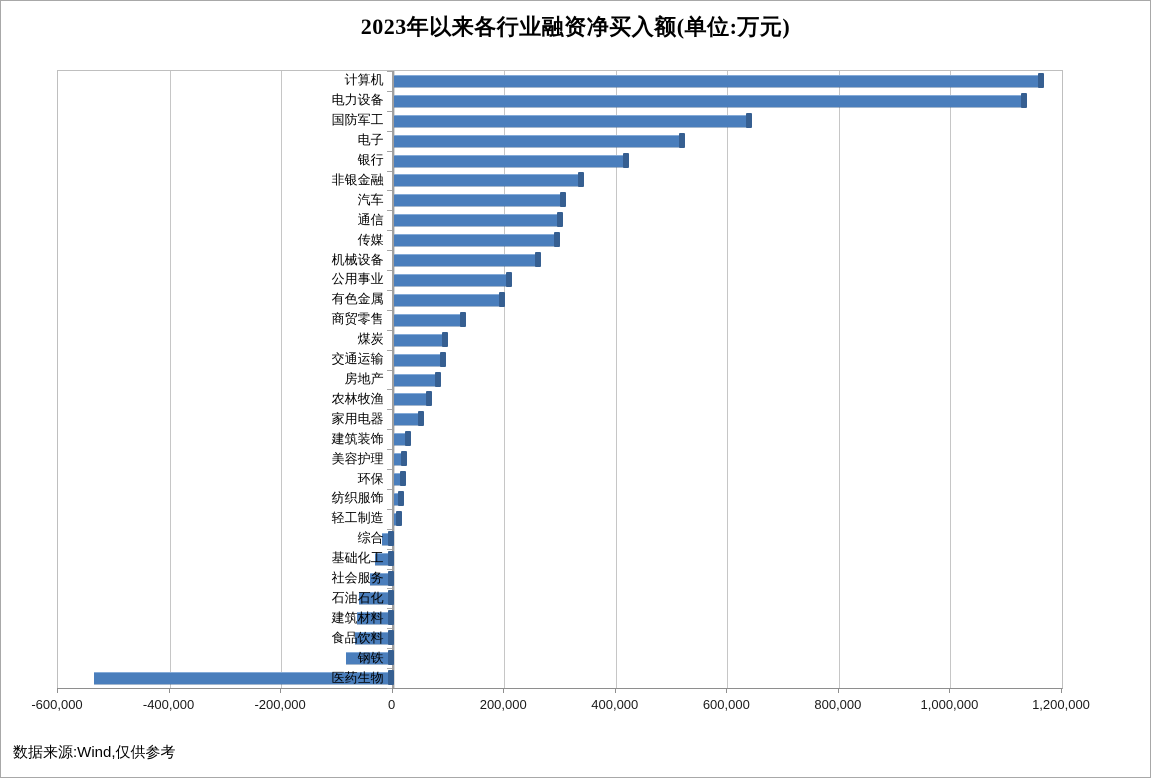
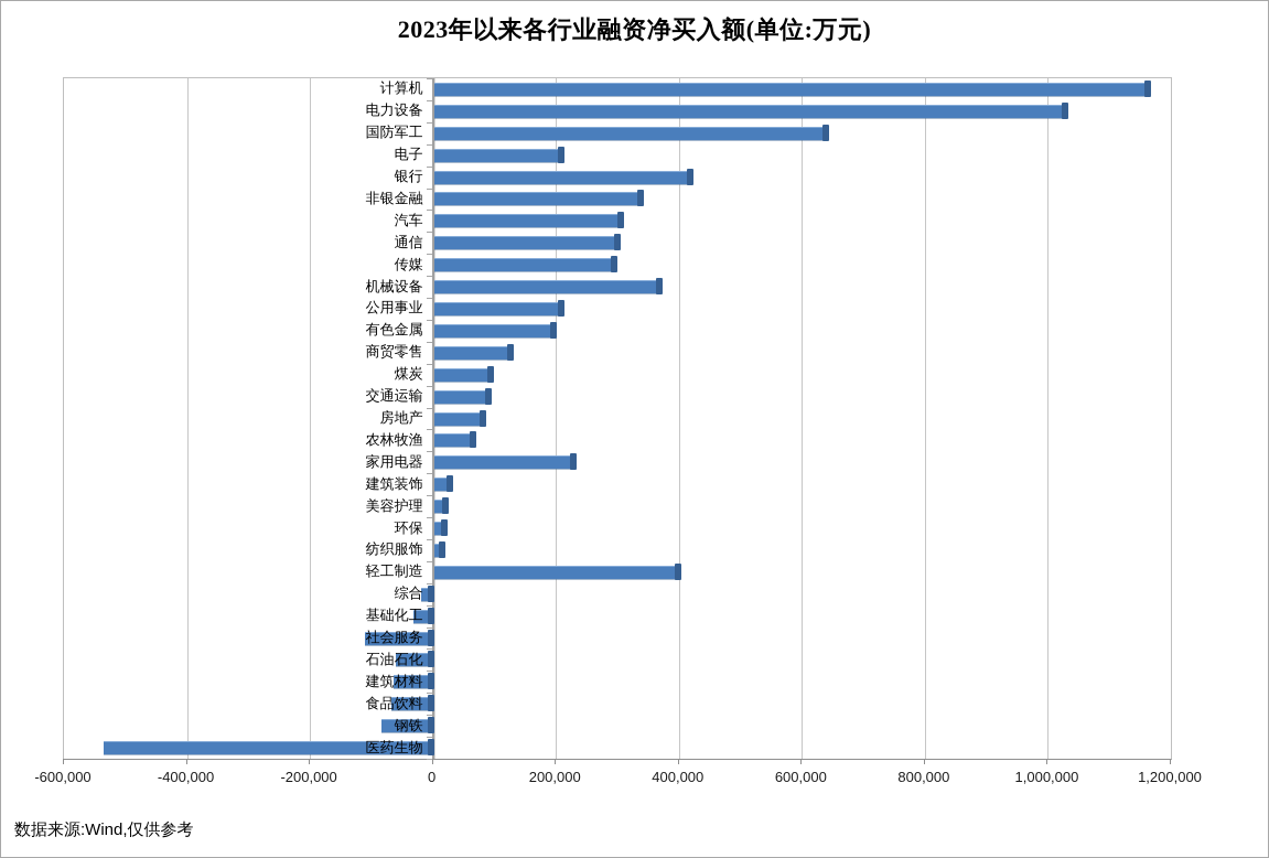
电力设备: 1130000 -> 1030000
电子: 520000 -> 210000
机械设备: 260000 -> 370000
家用电器: 50000 -> 230000
轻工制造: 10000 -> 400000
社会服务: -40000 -> -110000
